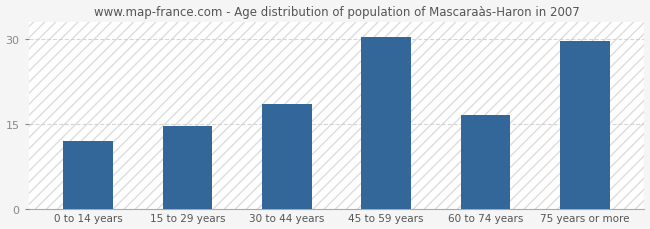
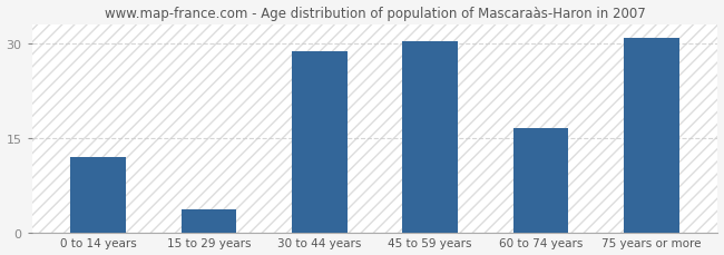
15 to 29 years: 14.5 -> 3.6
30 to 44 years: 18.5 -> 28.6
75 years or more: 29.5 -> 30.8
